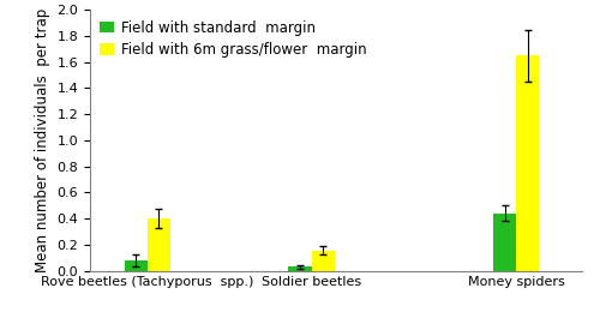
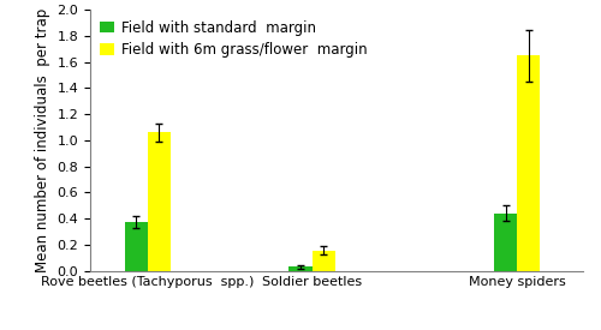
Field with standard margin/Rove beetles (Tachyporus spp.): 0.08 -> 0.37
Field with 6m grass/flower margin/Rove beetles (Tachyporus spp.): 0.40 -> 1.06
